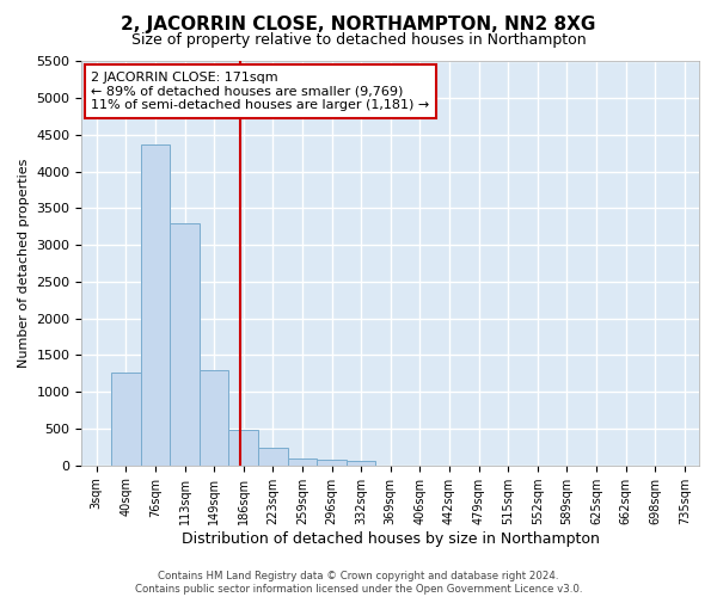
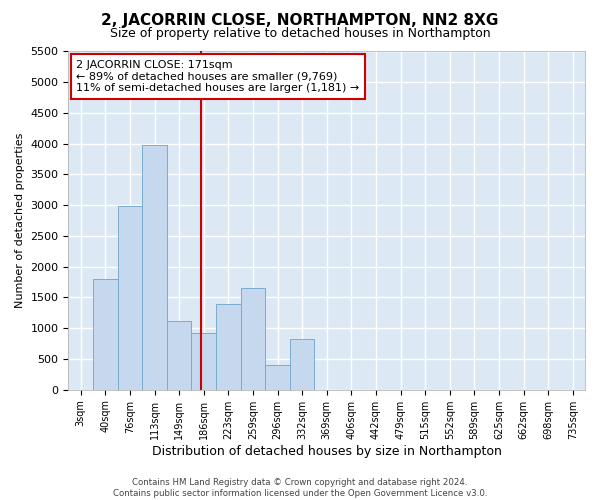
40sqm: 1270 -> 1800
76sqm: 4370 -> 2980
113sqm: 3300 -> 3980
149sqm: 1290 -> 1120
186sqm: 490 -> 920
223sqm: 240 -> 1400
259sqm: 100 -> 1660
296sqm: 70 -> 400
332sqm: 60 -> 820
